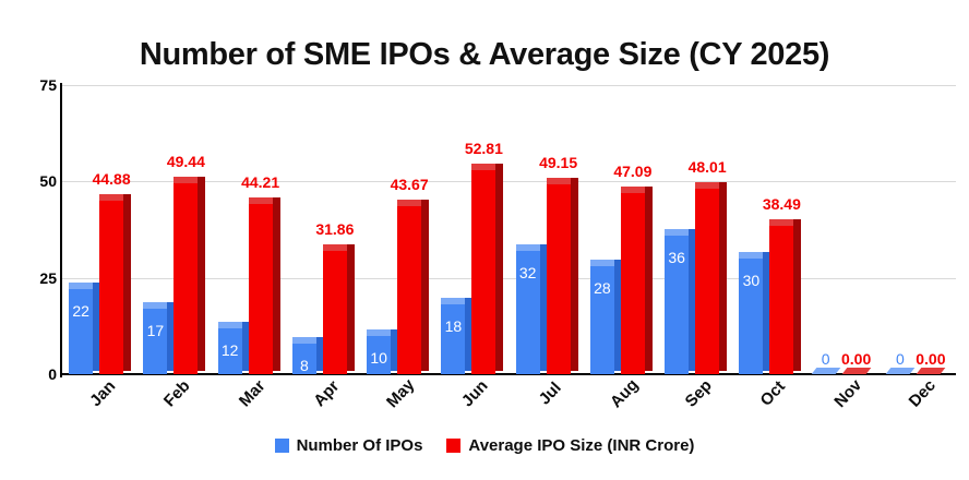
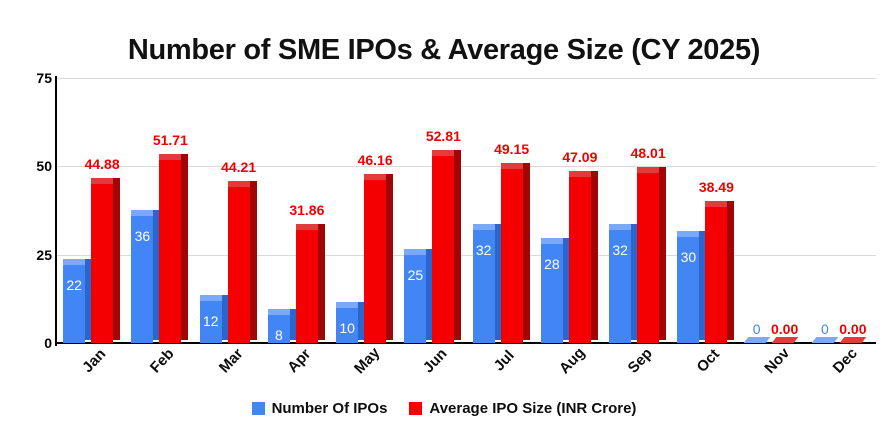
Number Of IPOs/Feb: 17 -> 36
Average IPO Size (INR Crore)/Feb: 49.44 -> 51.71
Average IPO Size (INR Crore)/May: 43.67 -> 46.16
Number Of IPOs/Jun: 18 -> 25
Number Of IPOs/Sep: 36 -> 32
